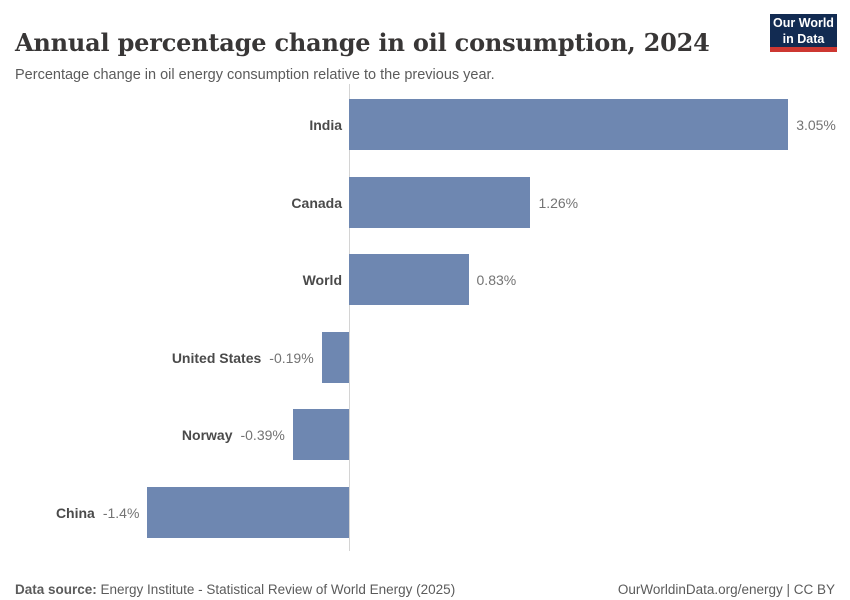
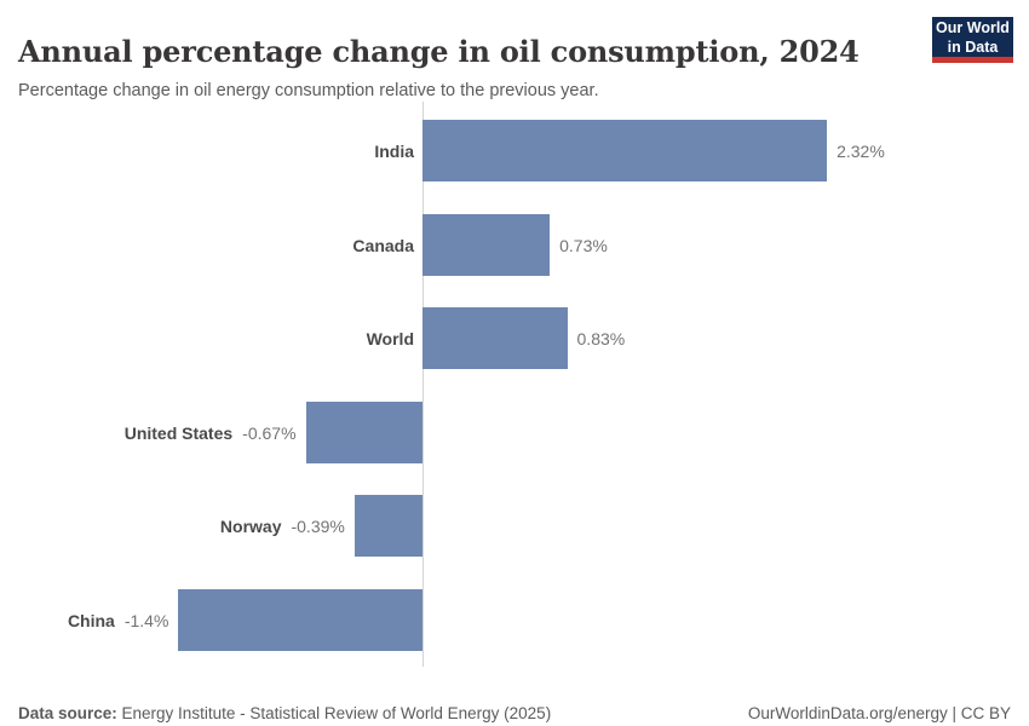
India: 3.05% -> 2.32%
Canada: 1.26% -> 0.73%
United States: -0.19% -> -0.67%
